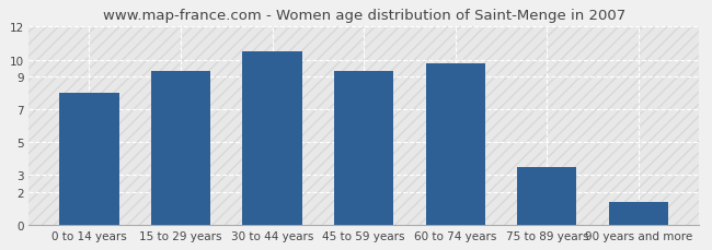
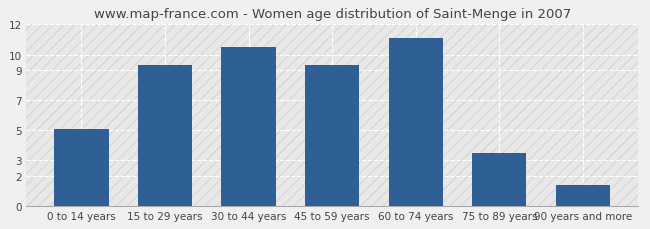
0 to 14 years: 8.0 -> 5.1
60 to 74 years: 9.8 -> 11.1
